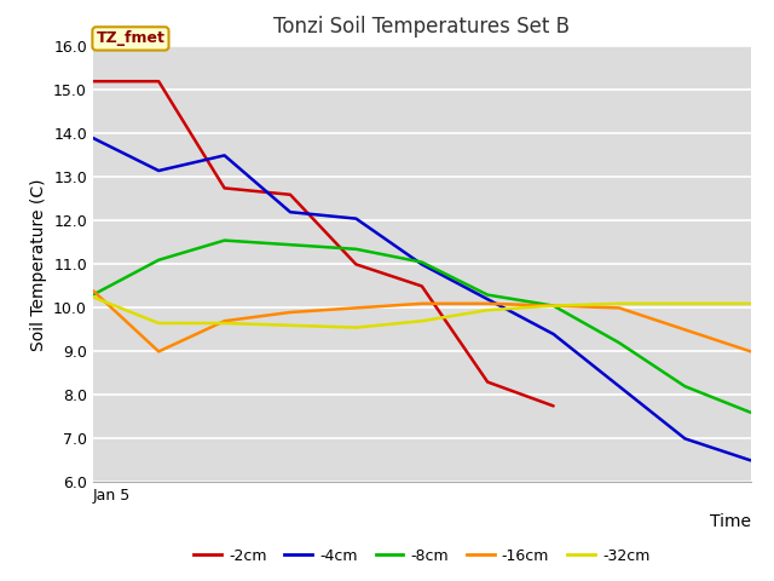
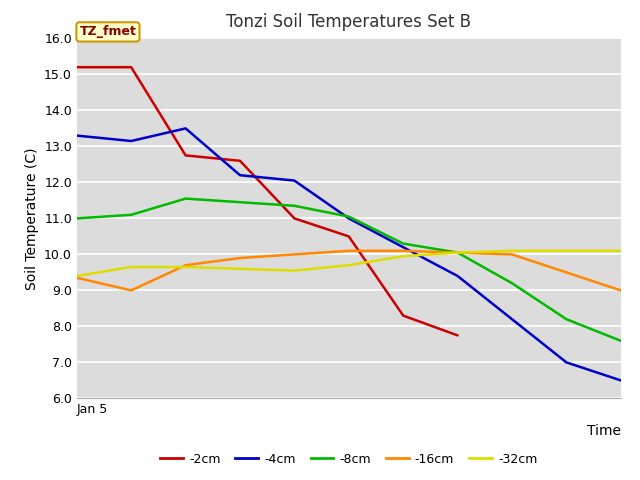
-4cm/Jan 5: 13.90 -> 13.30
-8cm/Jan 5: 10.30 -> 11.00
-16cm/Jan 5: 10.40 -> 9.35
-32cm/Jan 5: 10.25 -> 9.40
